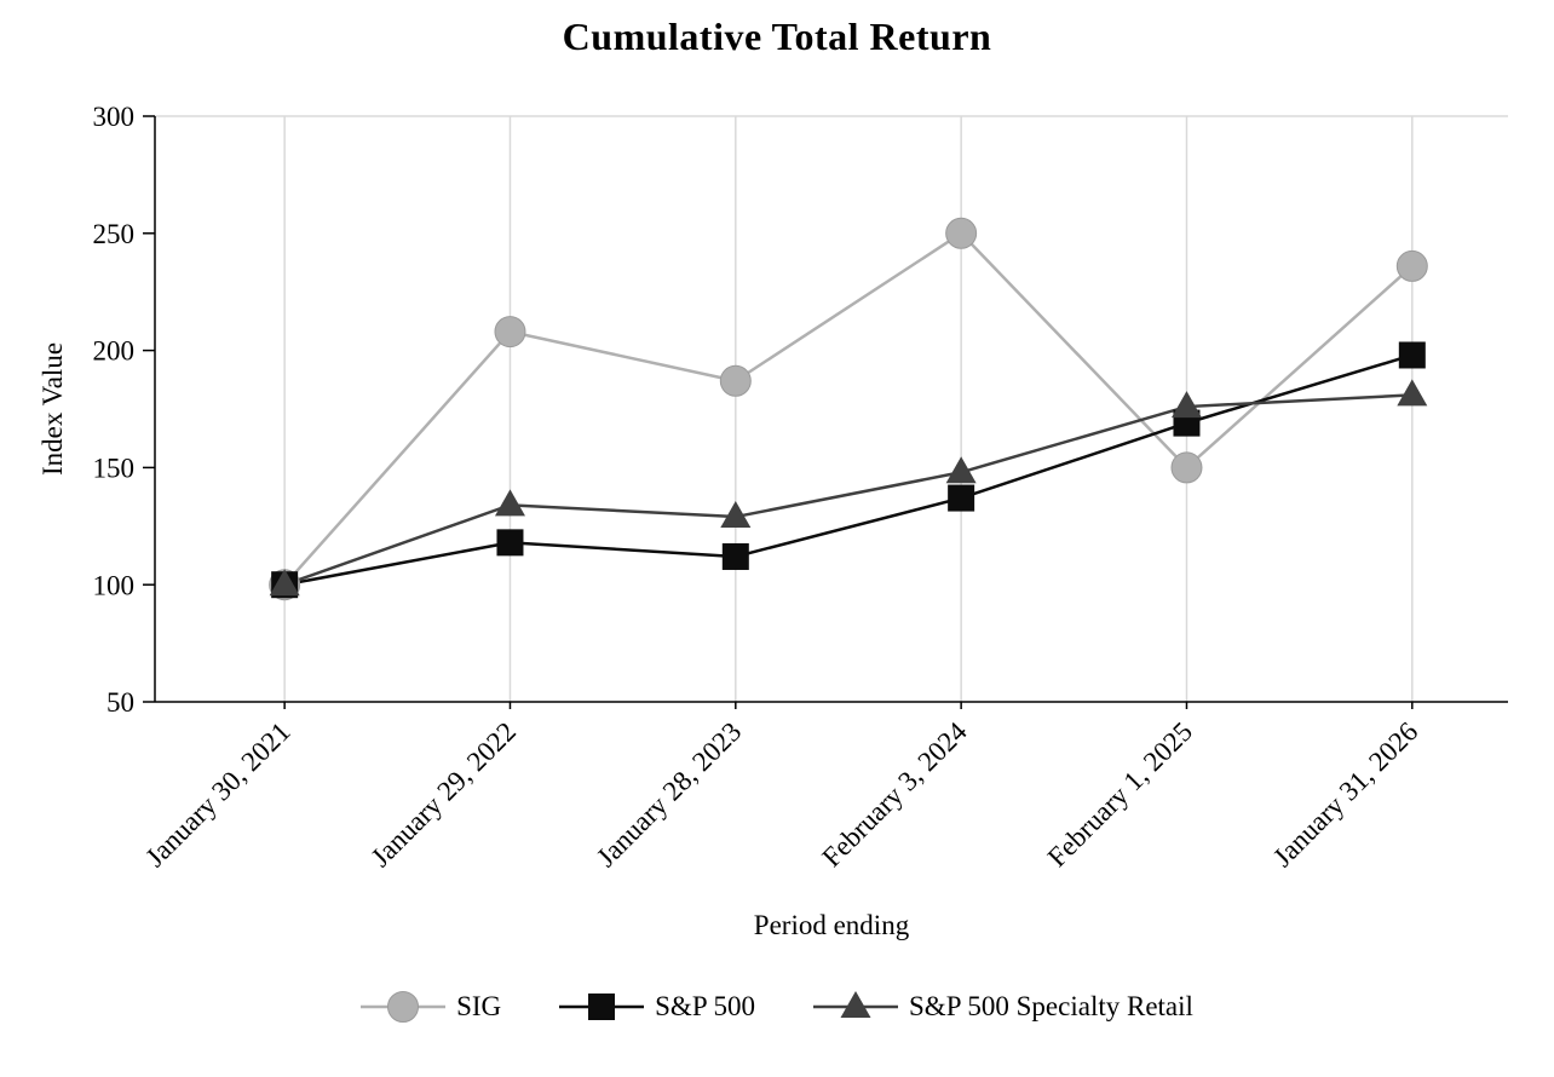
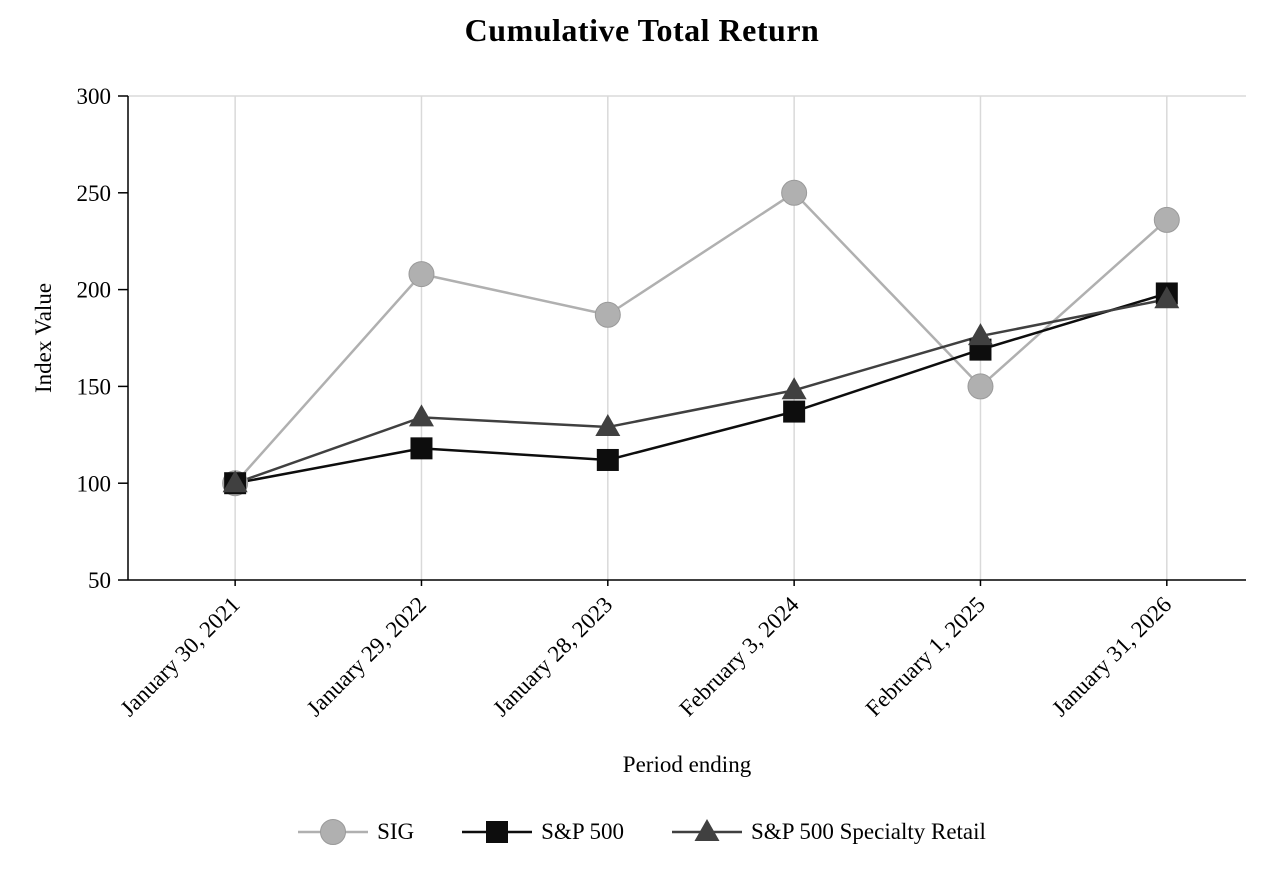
S&P 500 Specialty Retail/January 31, 2026: 181 -> 195
